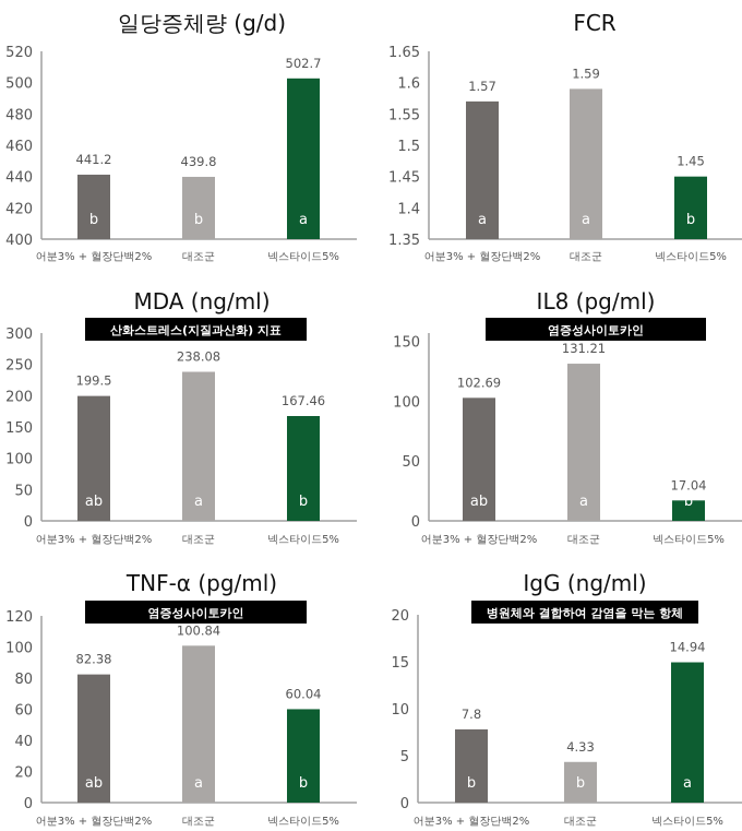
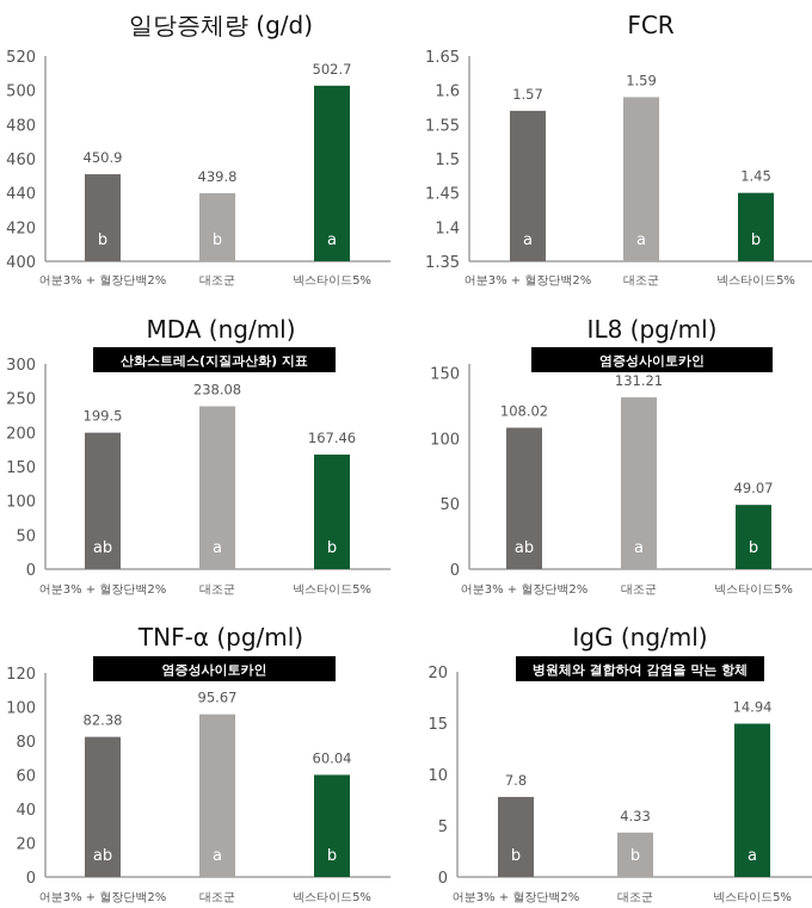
일당증체량 (g/d)/어분3% + 혈장단백2%: 441.2 -> 450.9
IL8 (pg/ml)/어분3% + 혈장단백2%: 102.69 -> 108.02
IL8 (pg/ml)/넥스타이드5%: 17.04 -> 49.07
TNF-α (pg/ml)/대조군: 100.84 -> 95.67
